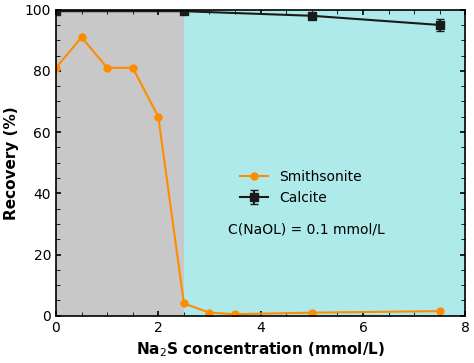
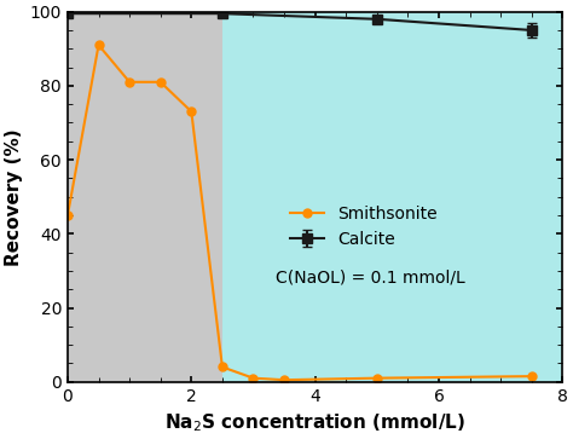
Smithsonite/0: 81.0 -> 45.0
Smithsonite/2: 65.0 -> 73.0
